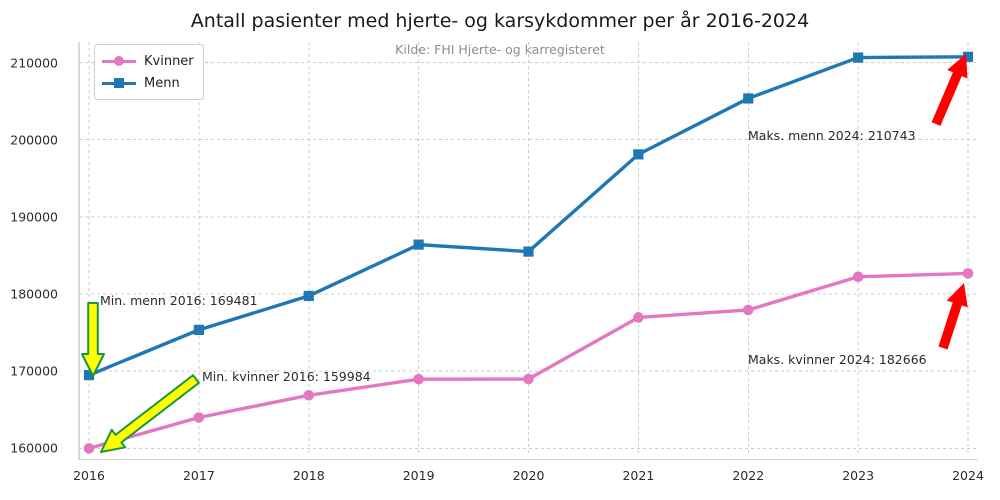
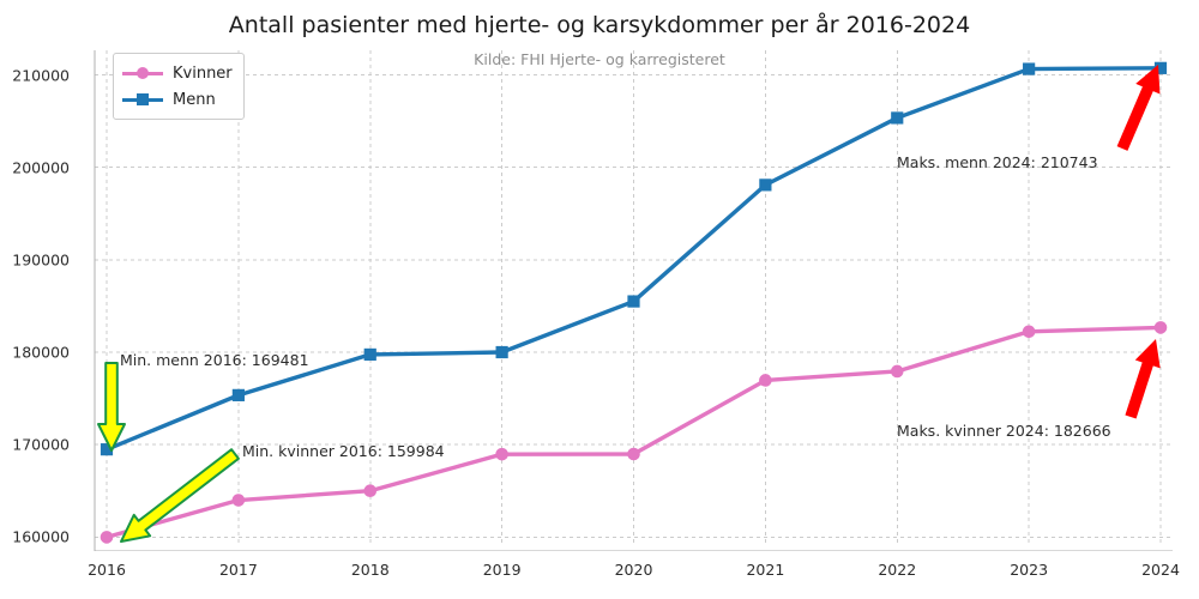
Kvinner/2018: 167000 -> 165000
Menn/2019: 186000 -> 180000
